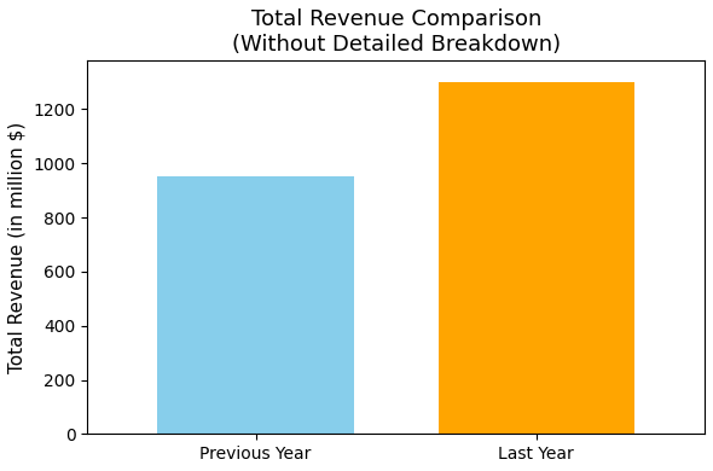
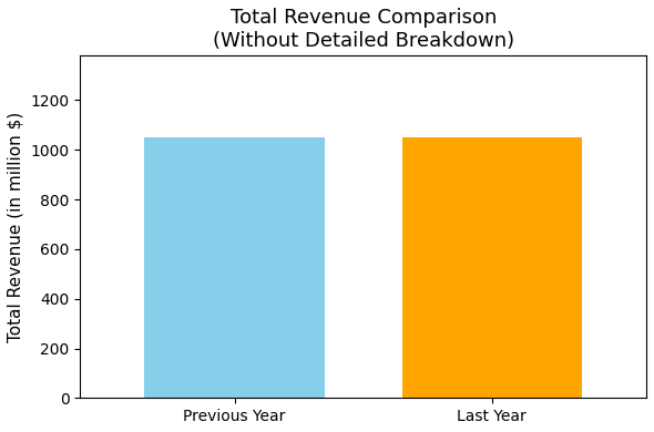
Previous Year: 950 -> 1050
Last Year: 1300 -> 1050
